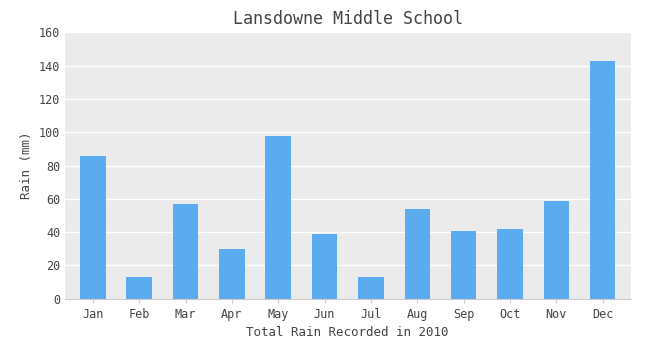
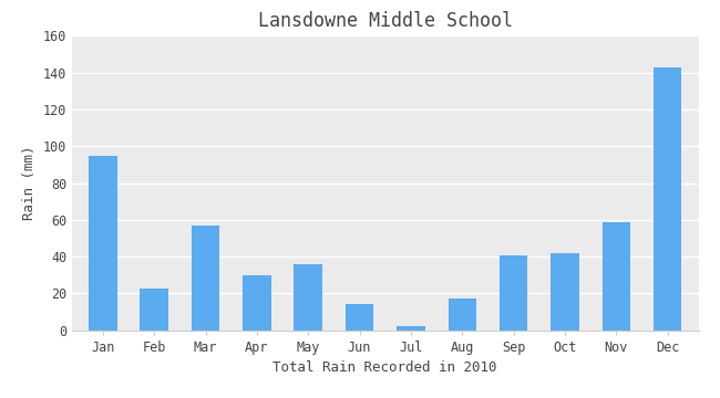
Jan: 86 -> 95
Feb: 13 -> 23
May: 98 -> 36
Jun: 39 -> 14
Jul: 13 -> 2
Aug: 54 -> 17
